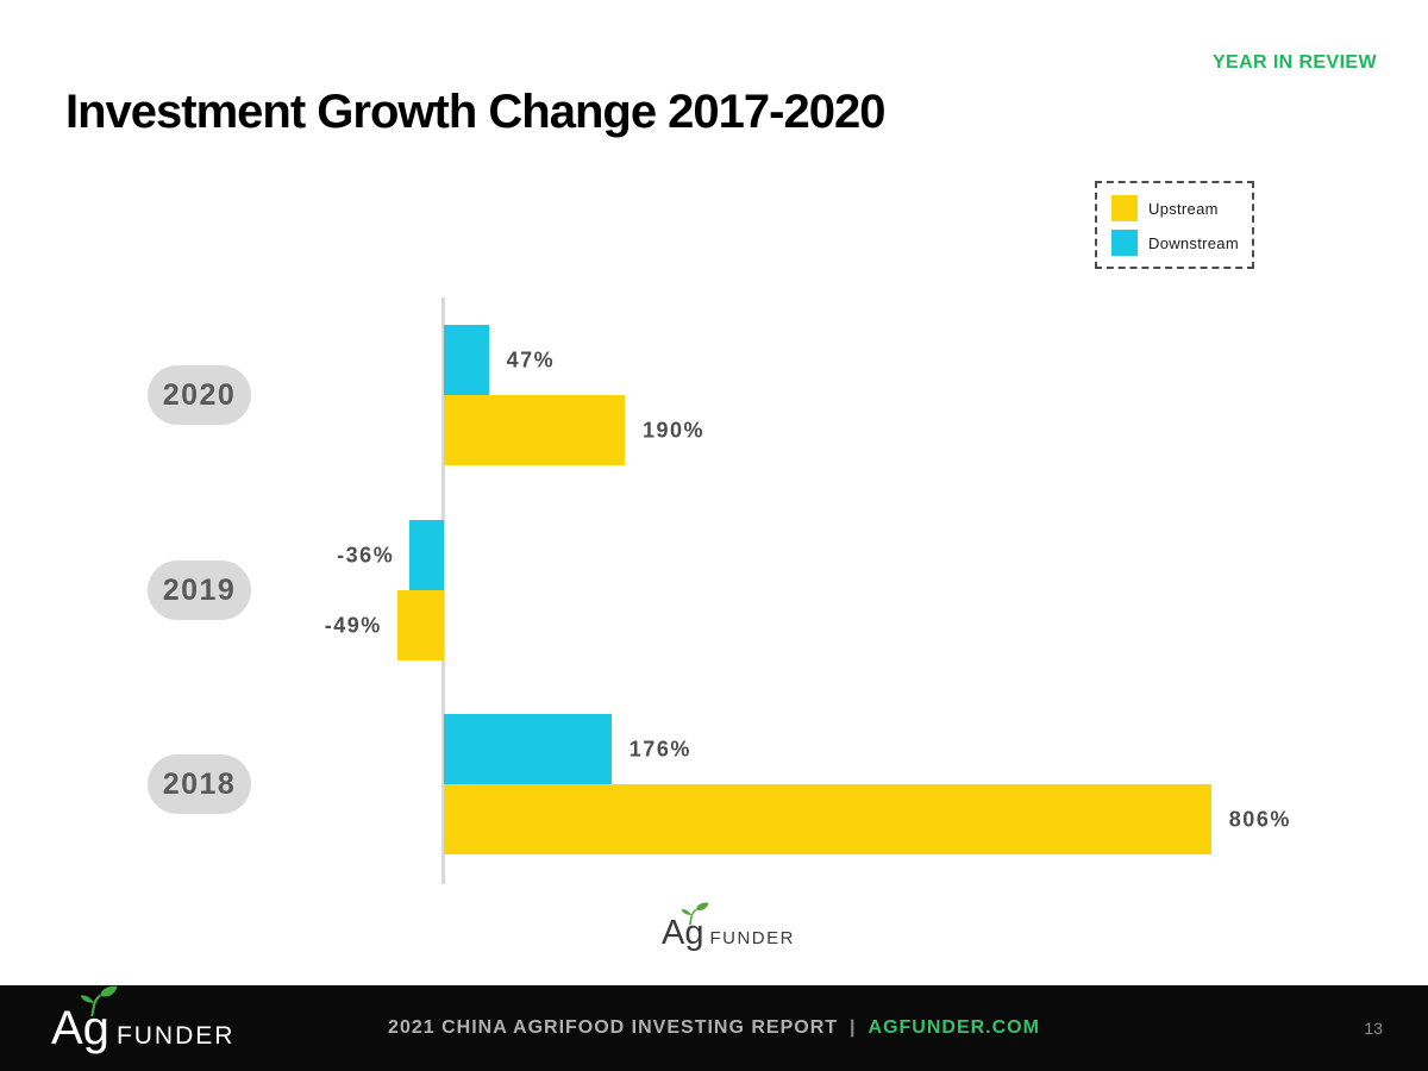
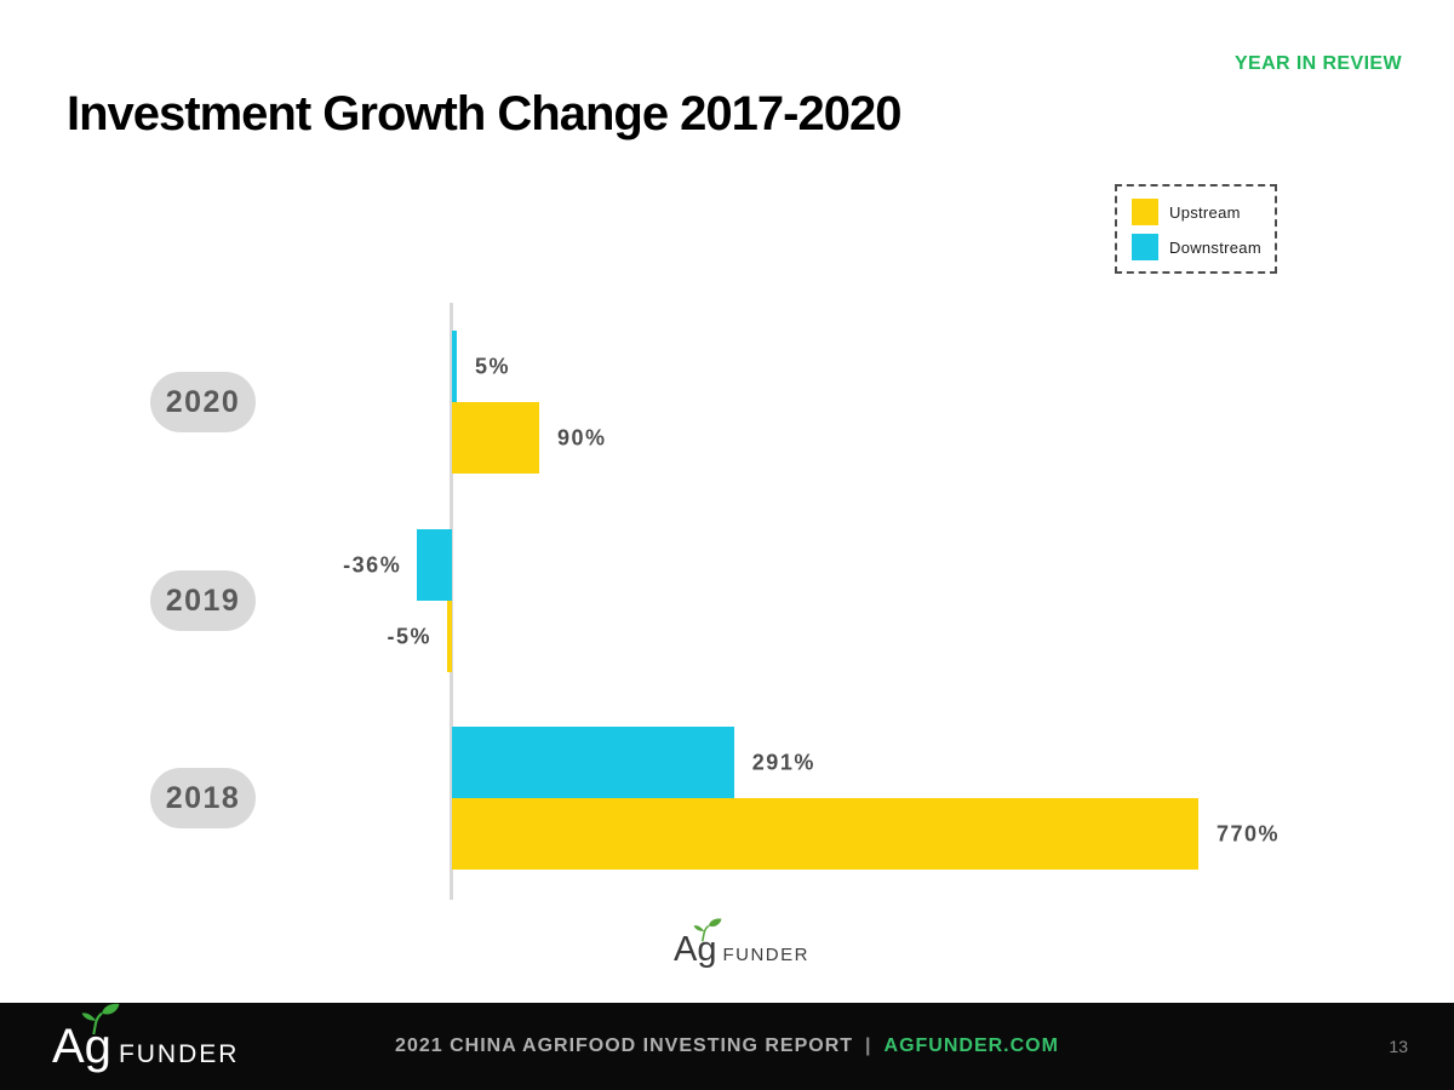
Downstream/2020: 47% -> 5%
Upstream/2020: 190% -> 90%
Upstream/2019: -49% -> -5%
Downstream/2018: 176% -> 291%
Upstream/2018: 806% -> 770%
